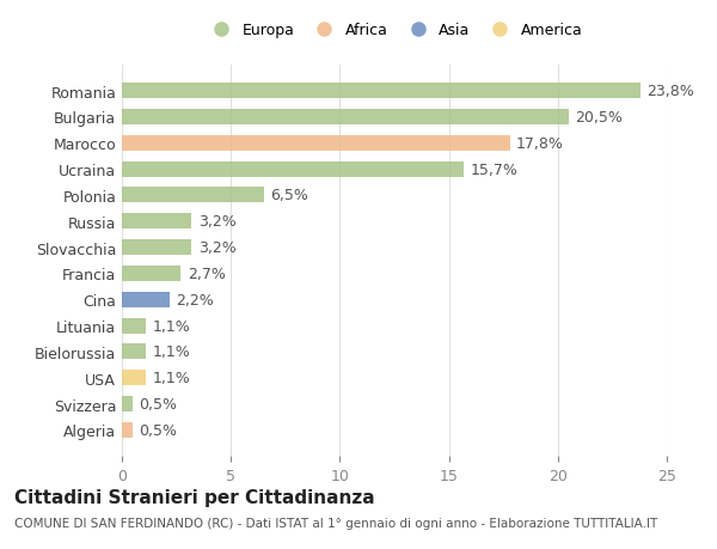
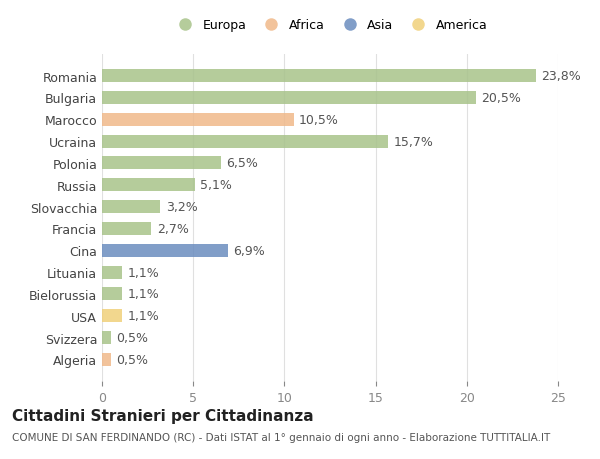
Marocco: 17,8% -> 10,5%
Russia: 3,2% -> 5,1%
Cina: 2,2% -> 6,9%
